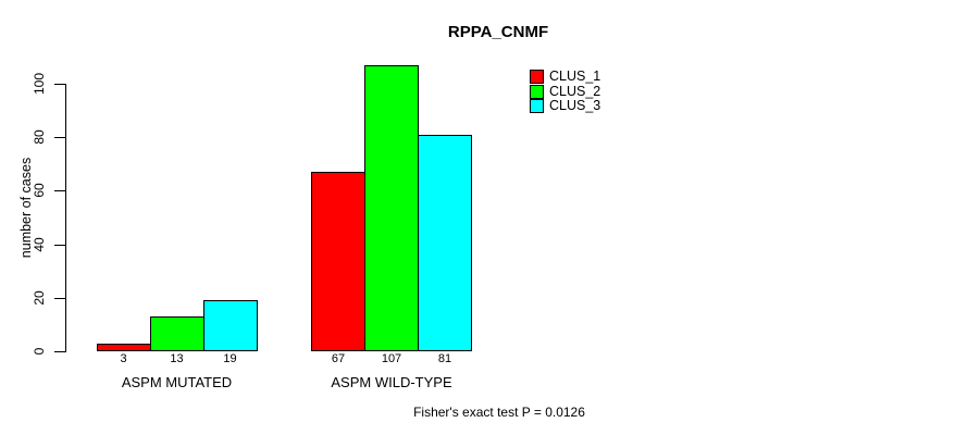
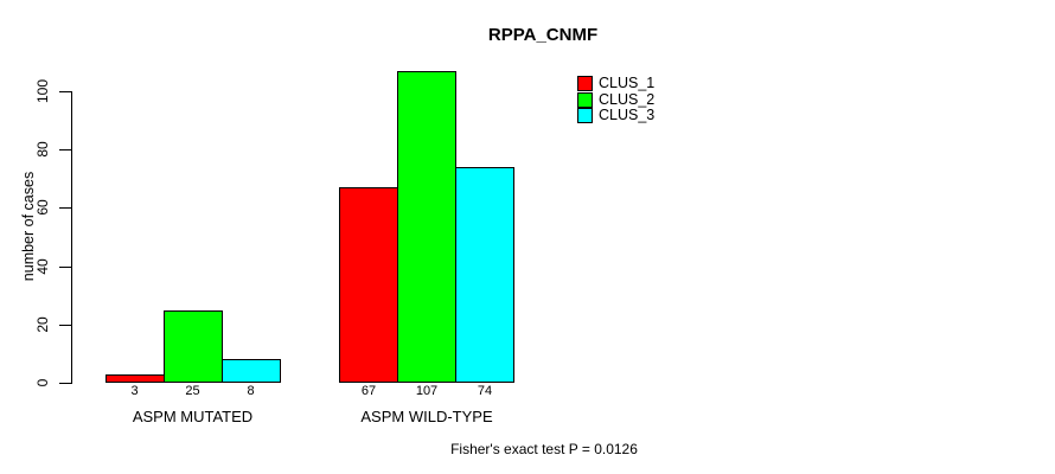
CLUS_2/ASPM MUTATED: 13 -> 25
CLUS_3/ASPM MUTATED: 19 -> 8
CLUS_3/ASPM WILD-TYPE: 81 -> 74
